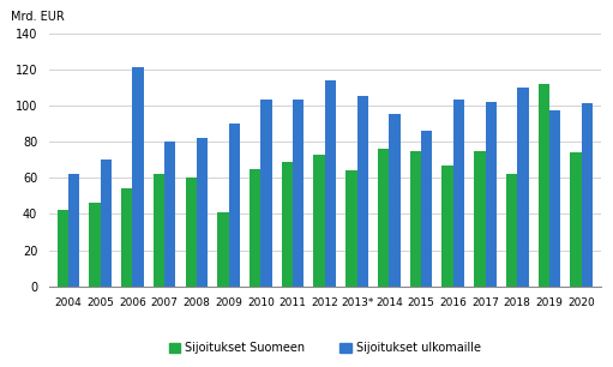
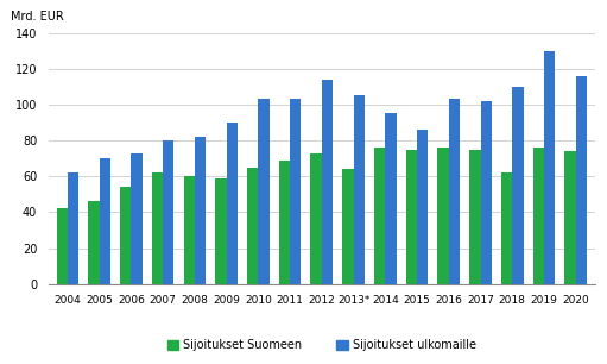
Sijoitukset ulkomaille/2006: 121 -> 73
Sijoitukset Suomeen/2009: 41 -> 59
Sijoitukset Suomeen/2016: 67 -> 76
Sijoitukset Suomeen/2019: 112 -> 76
Sijoitukset ulkomaille/2019: 97 -> 130
Sijoitukset ulkomaille/2020: 101 -> 116
